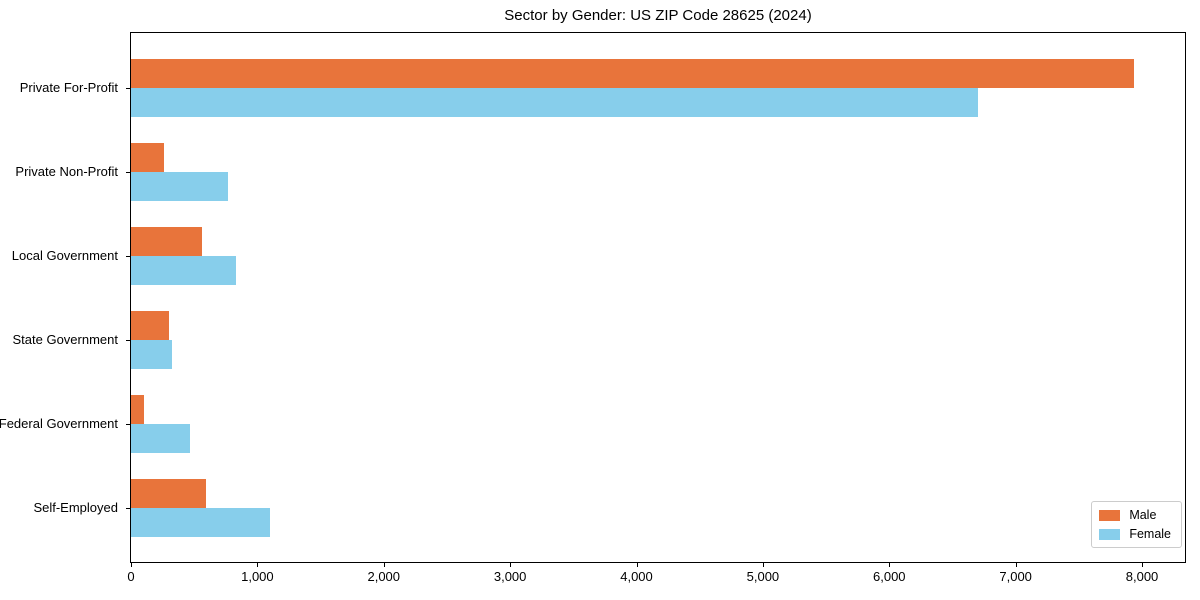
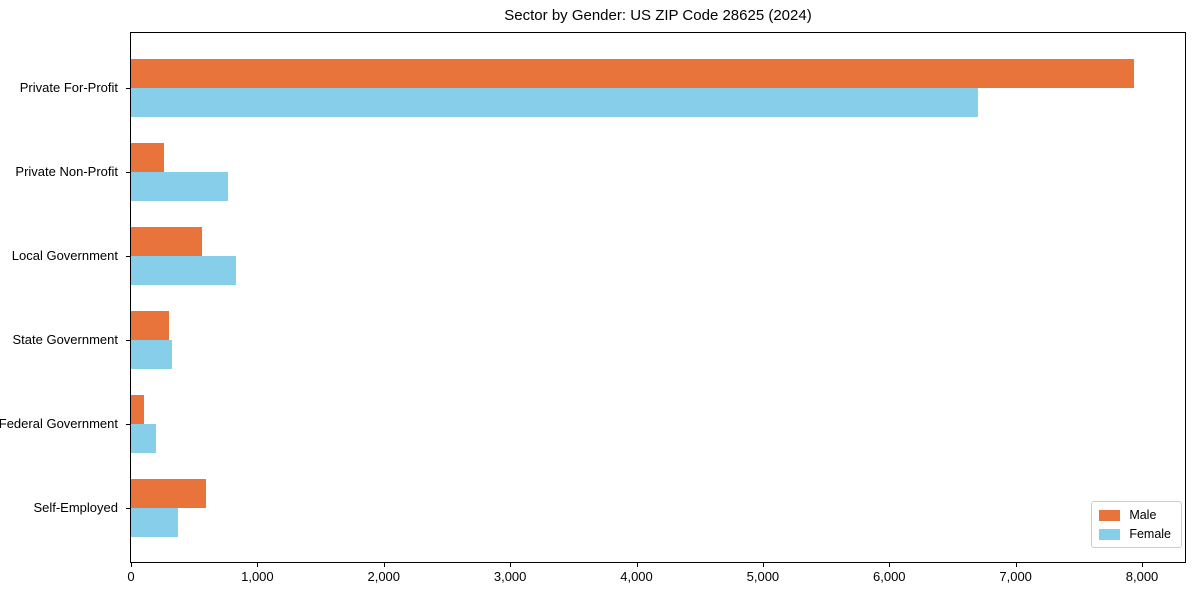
Female/Federal Government: 470 -> 200
Female/Self-Employed: 1100 -> 380
